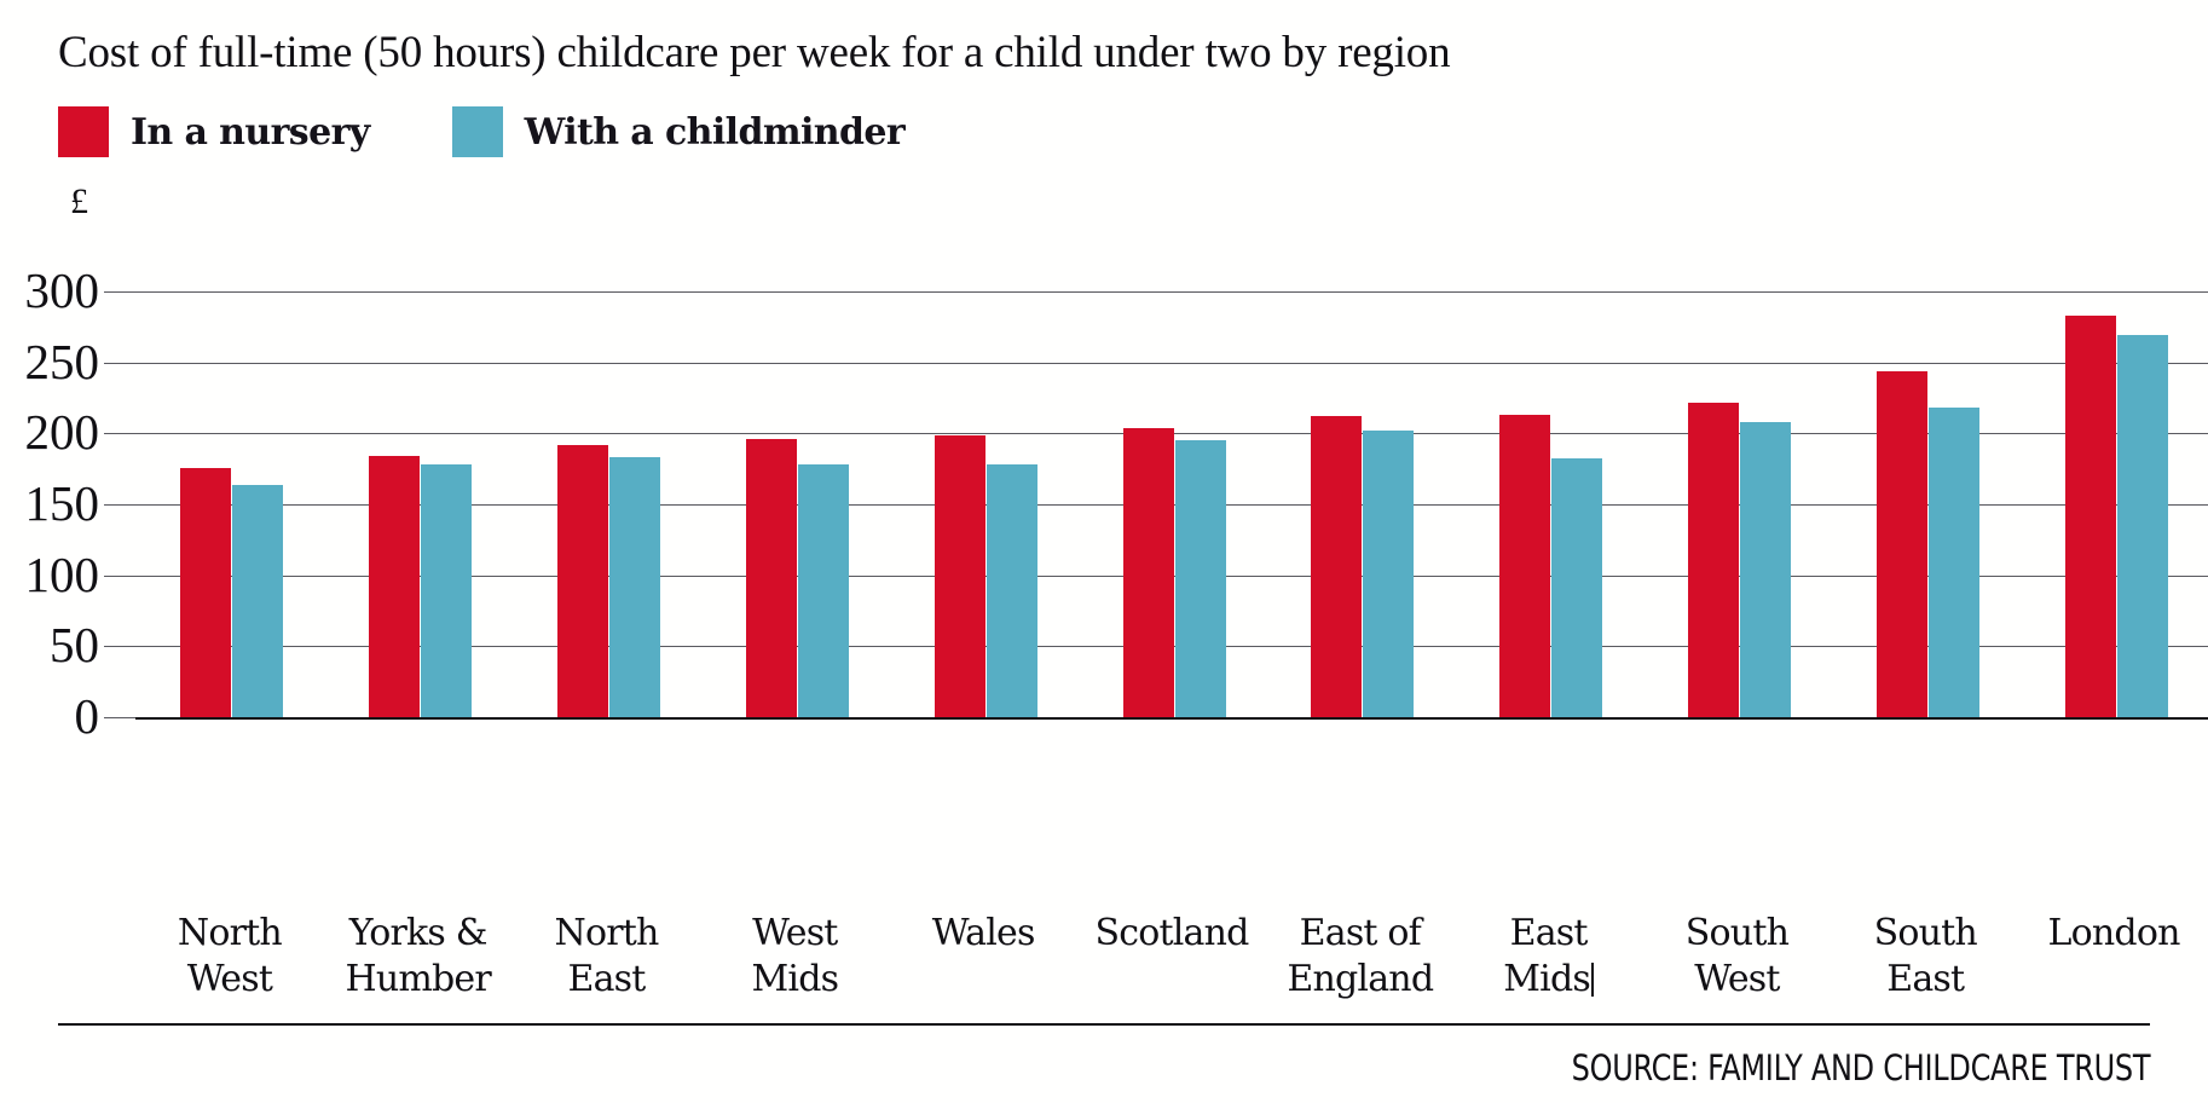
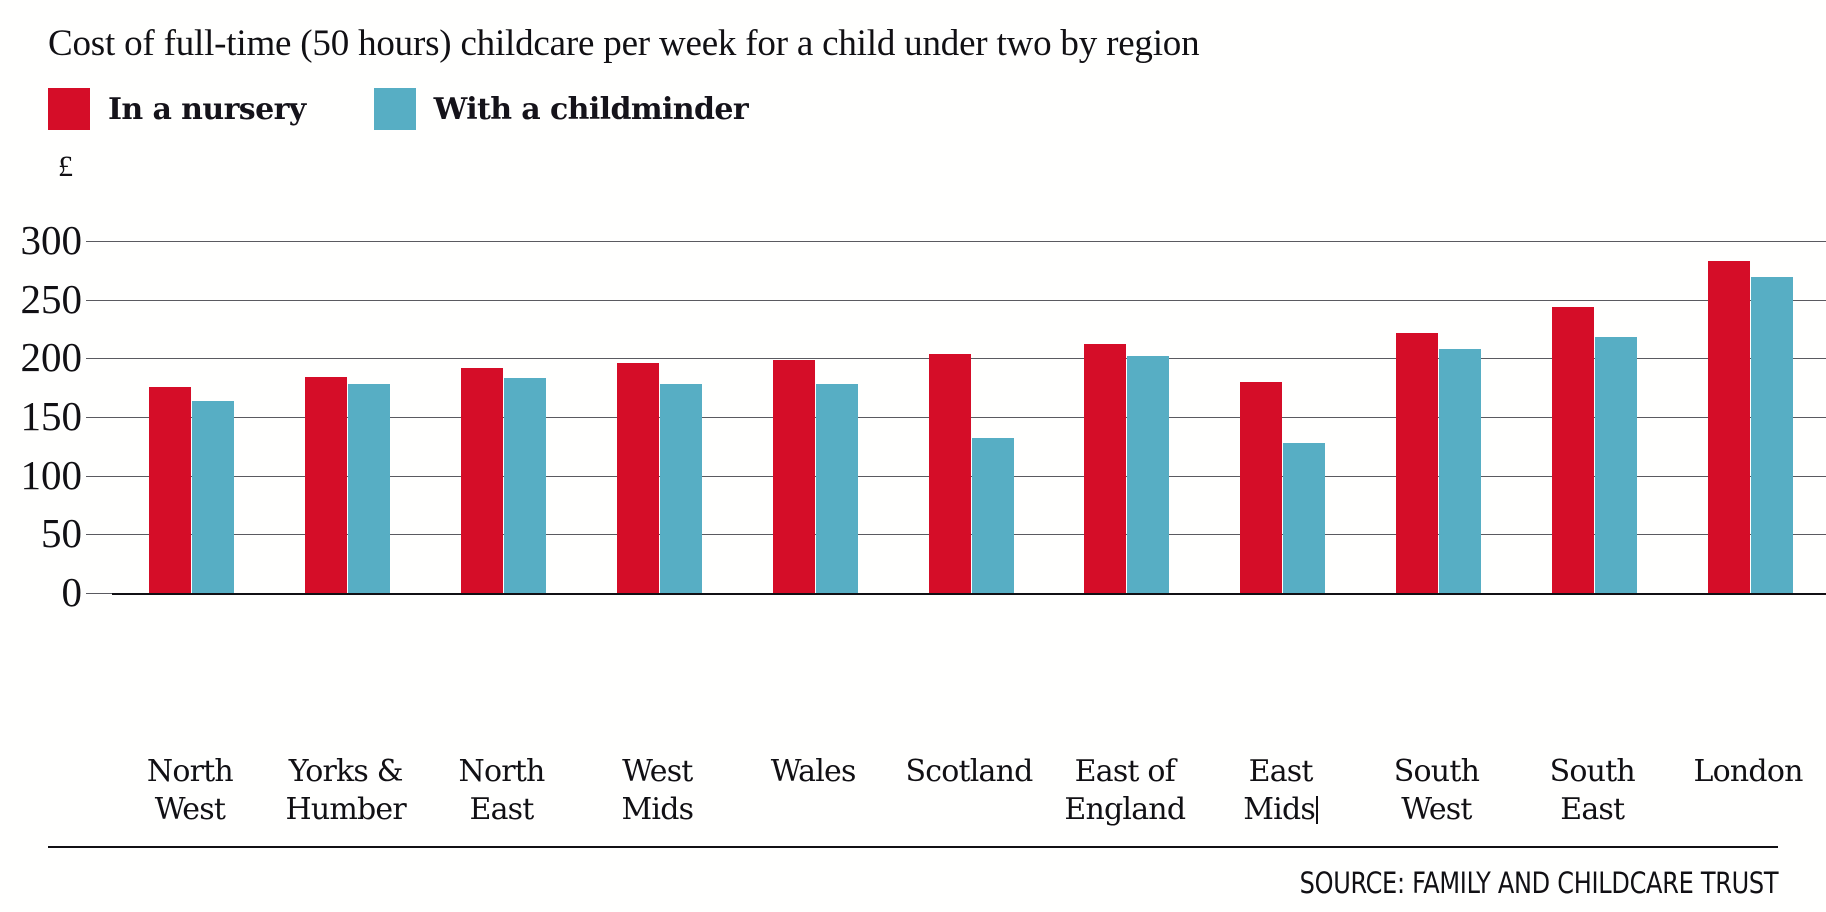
With a childminder/Scotland: 195 -> 132
In a nursery/East Mids: 213 -> 180
With a childminder/East Mids: 182 -> 128
